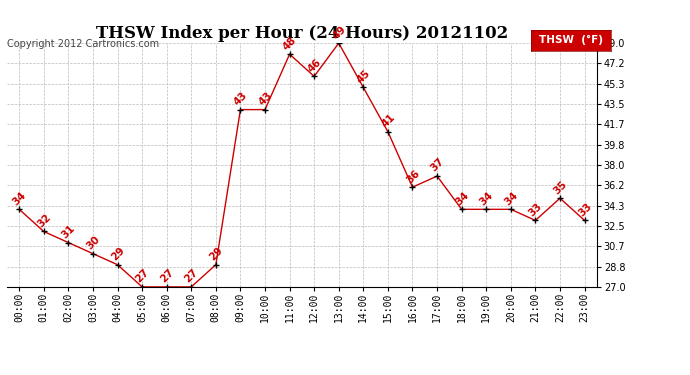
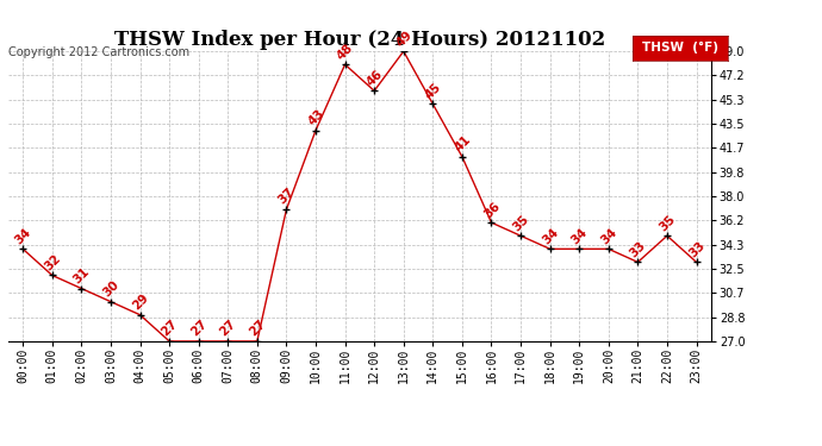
08:00: 29 -> 27
09:00: 43 -> 37
17:00: 37 -> 35
